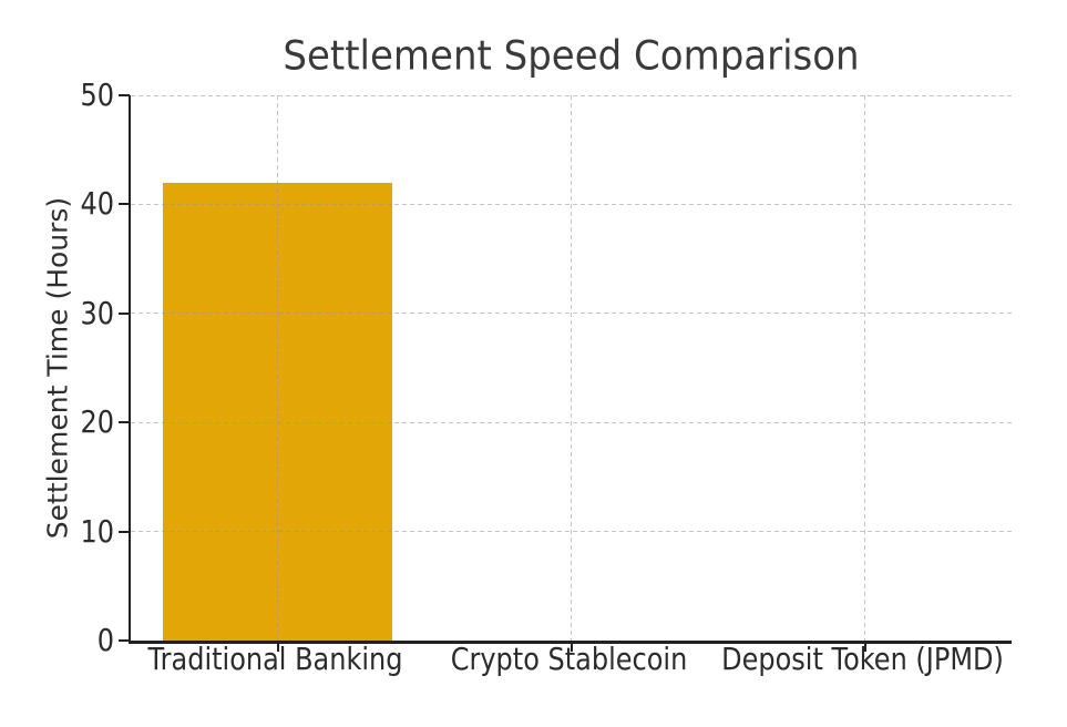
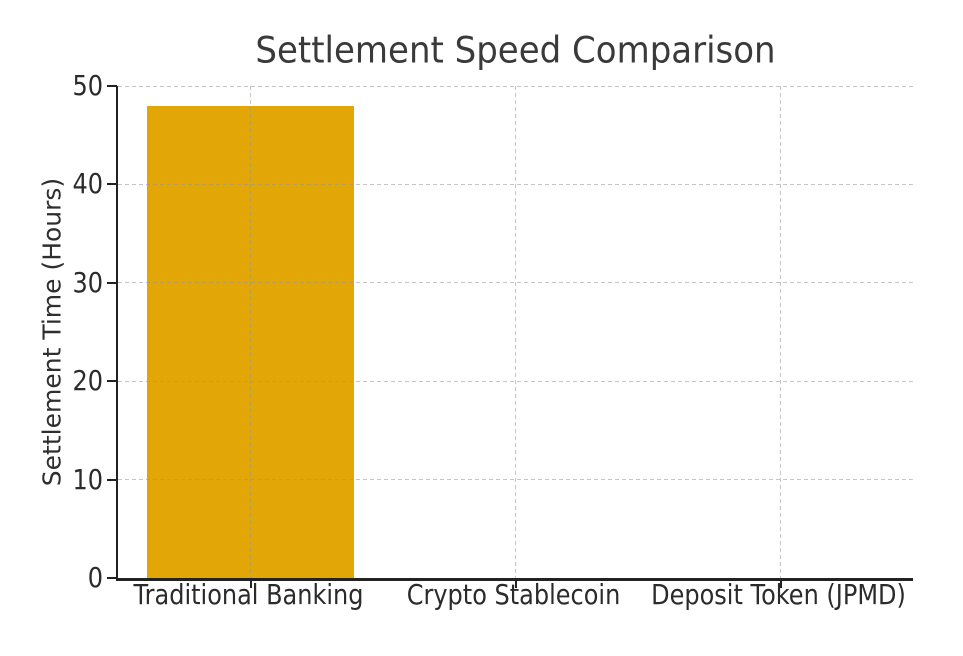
Traditional Banking: 42 -> 48
